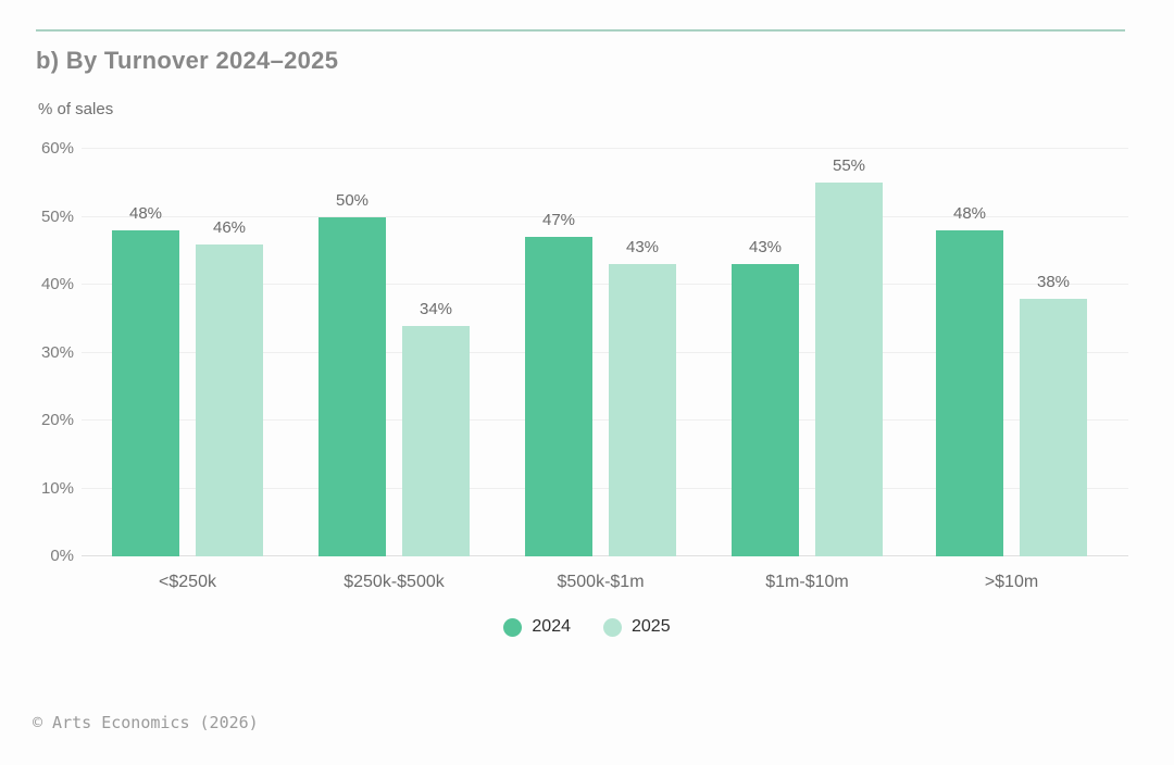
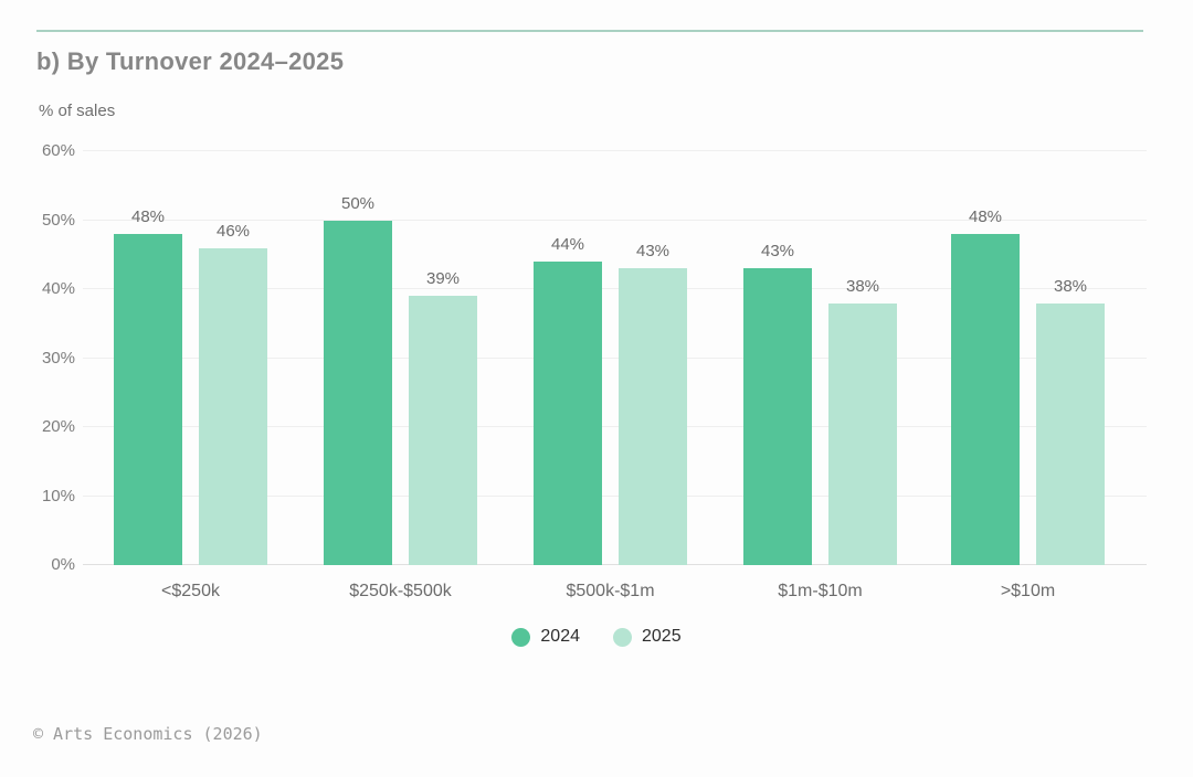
2025/$250k-$500k: 34% -> 39%
2024/$500k-$1m: 47% -> 44%
2025/$1m-$10m: 55% -> 38%
